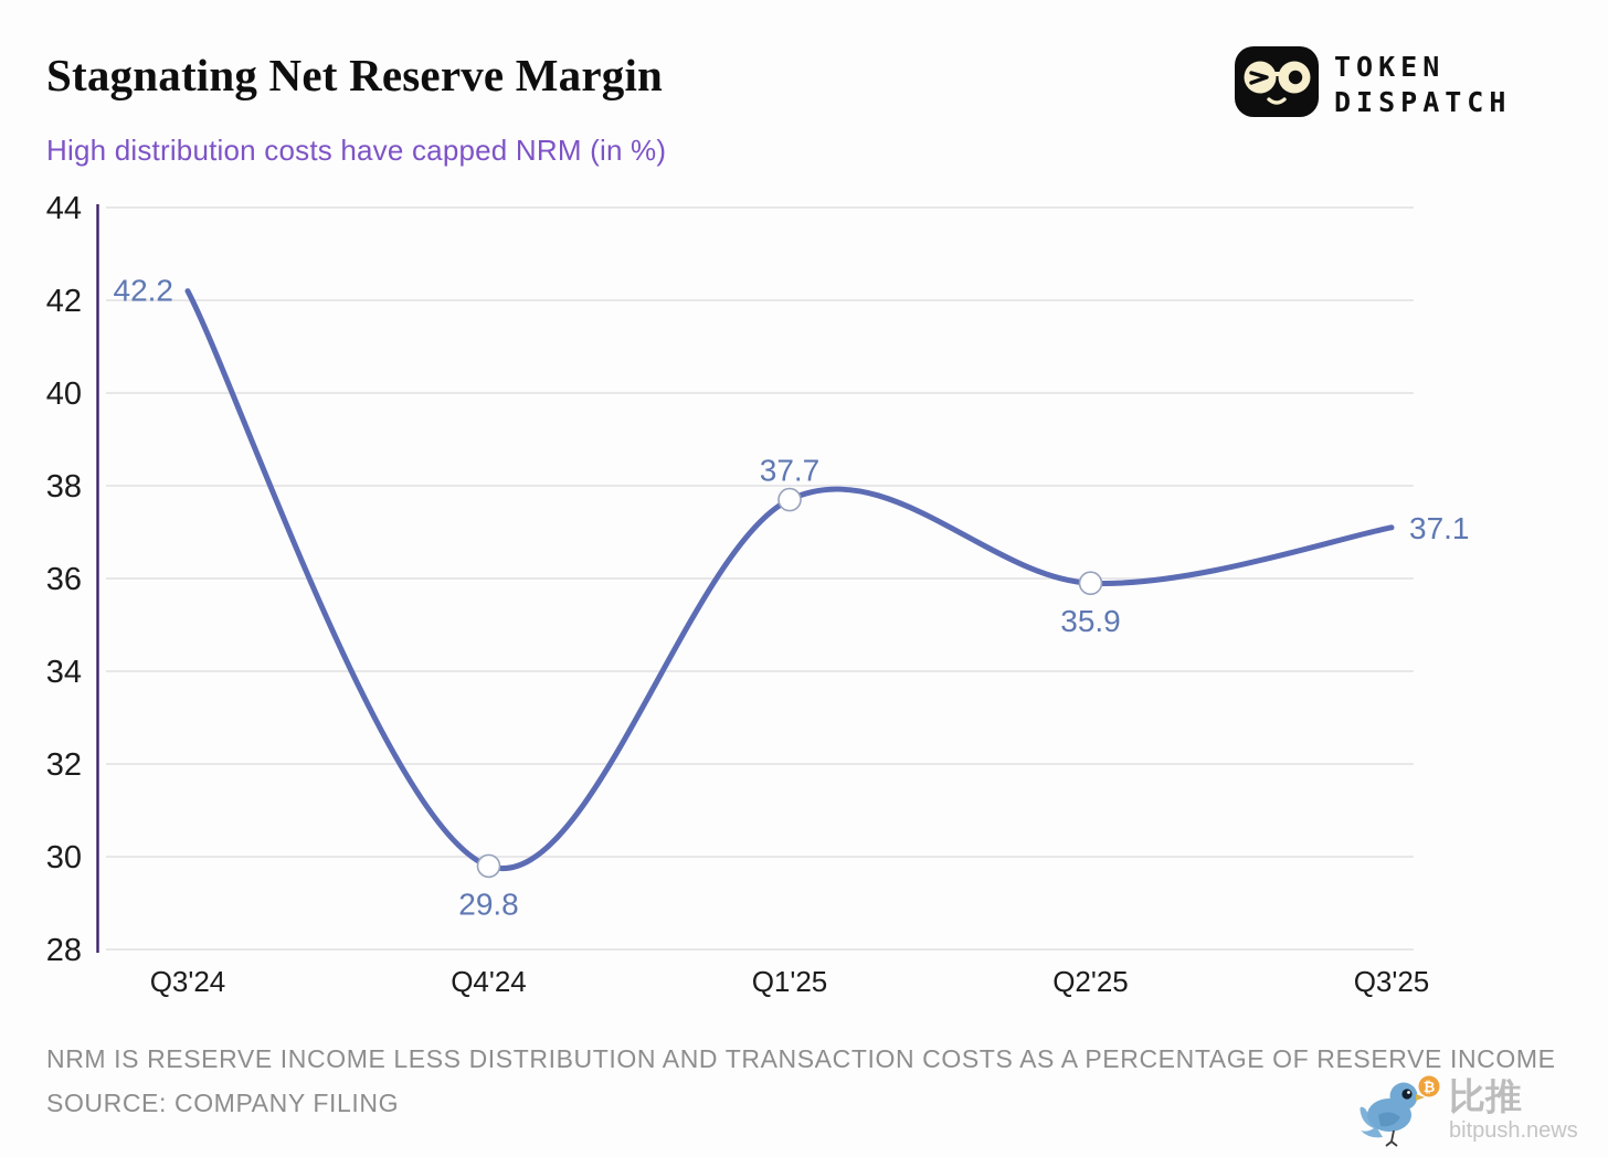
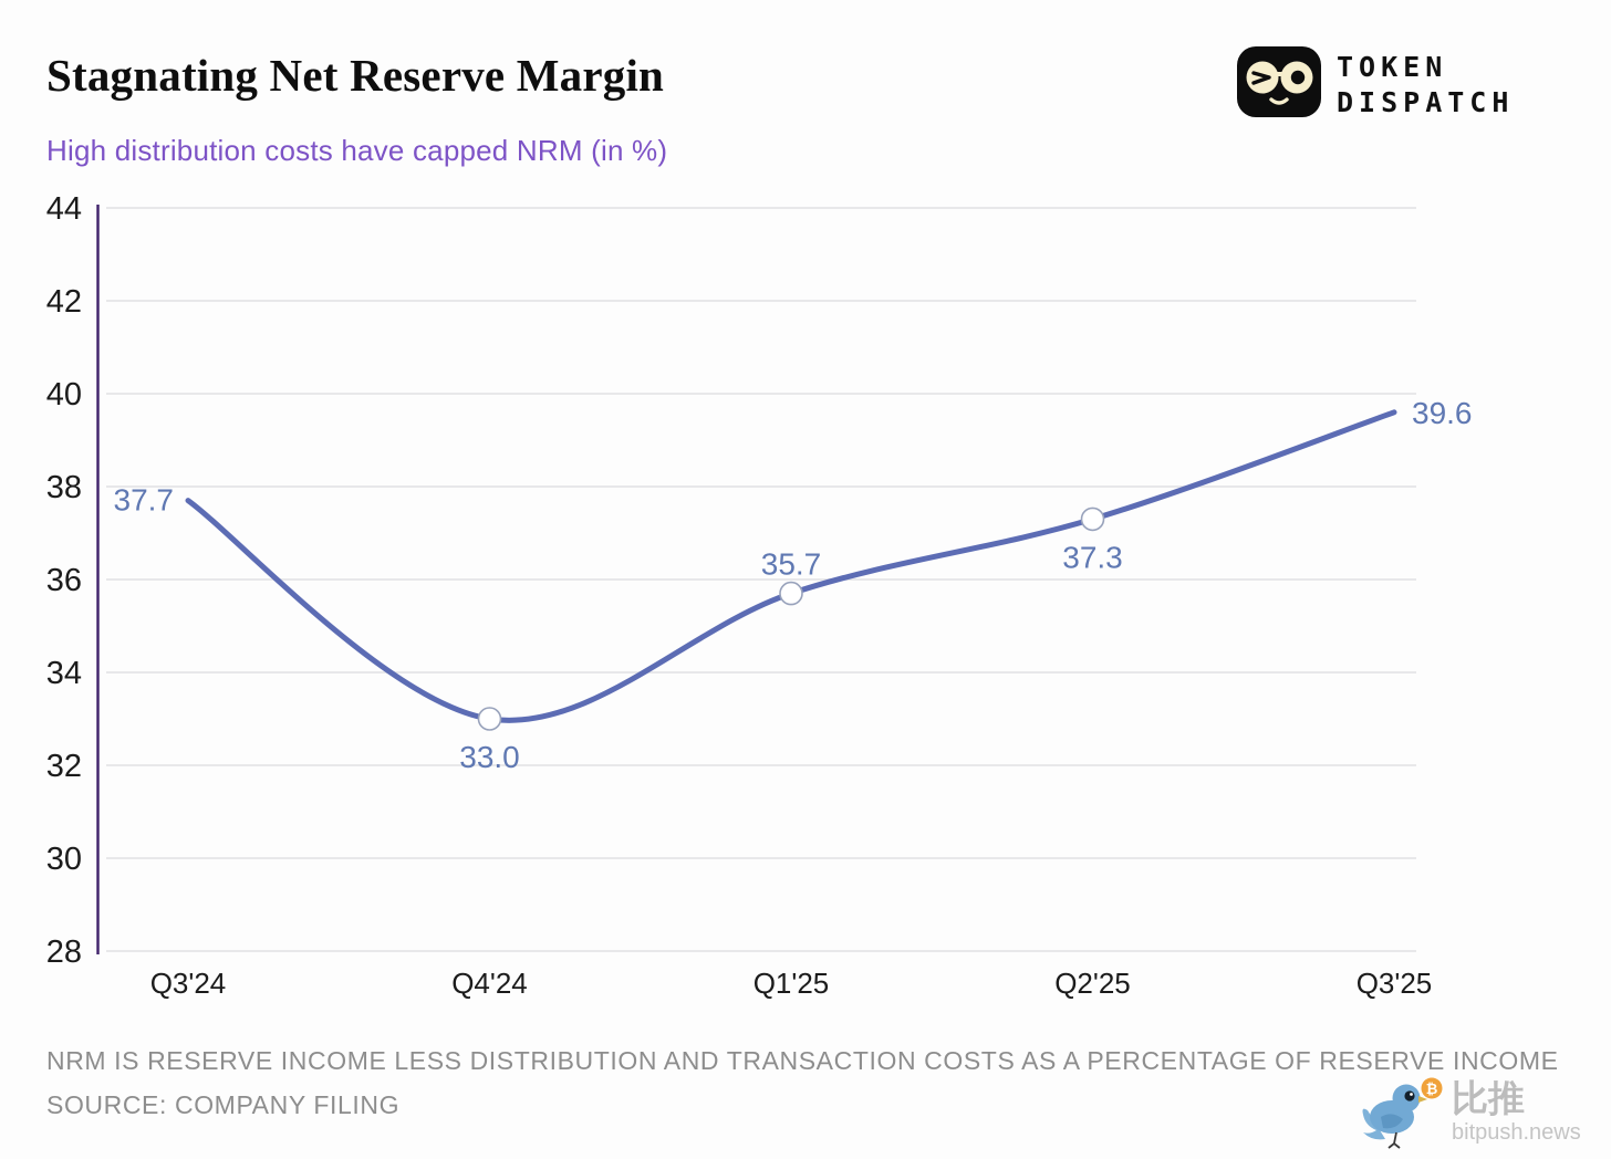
Q3'24: 42.2 -> 37.7
Q4'24: 29.8 -> 33.0
Q1'25: 37.7 -> 35.7
Q2'25: 35.9 -> 37.3
Q3'25: 37.1 -> 39.6
